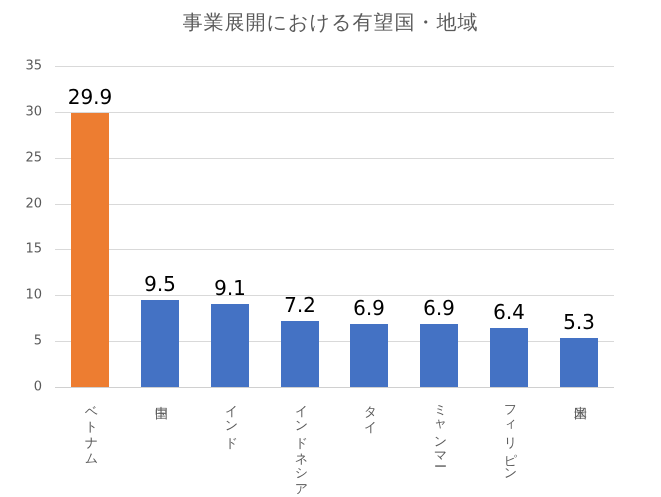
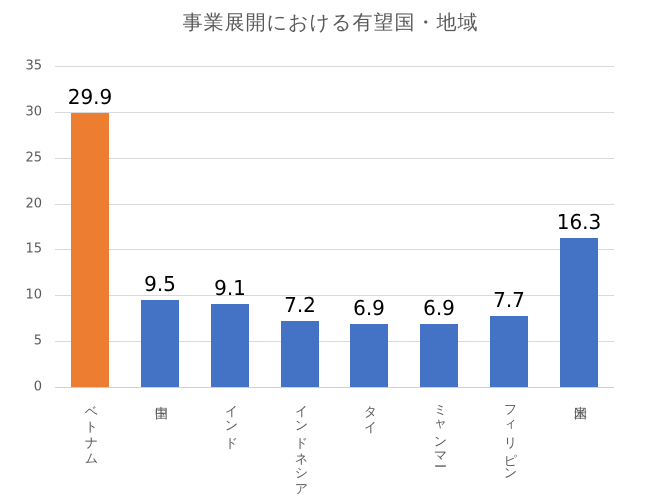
フィリピン: 6.4 -> 7.7
米国: 5.3 -> 16.3
